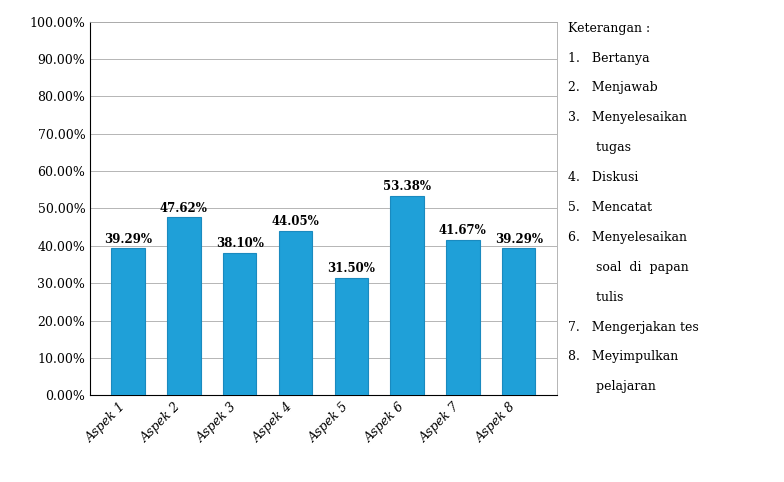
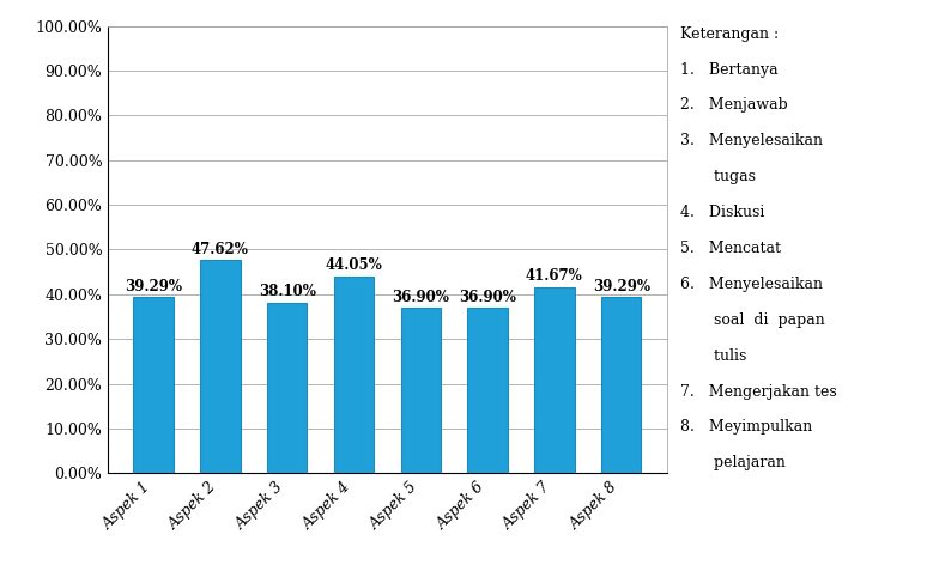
Aspek 5: 31.50% -> 36.90%
Aspek 6: 53.38% -> 36.90%
